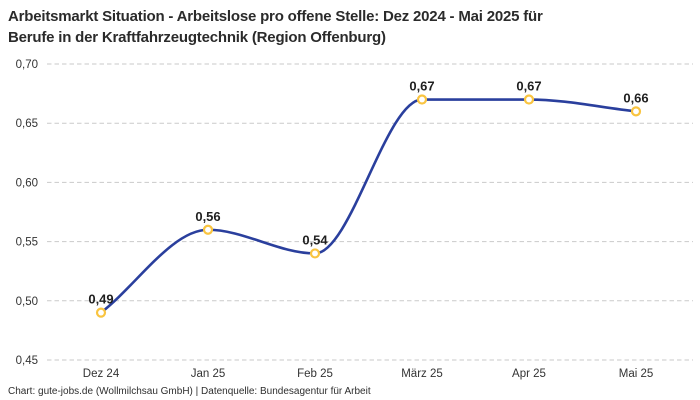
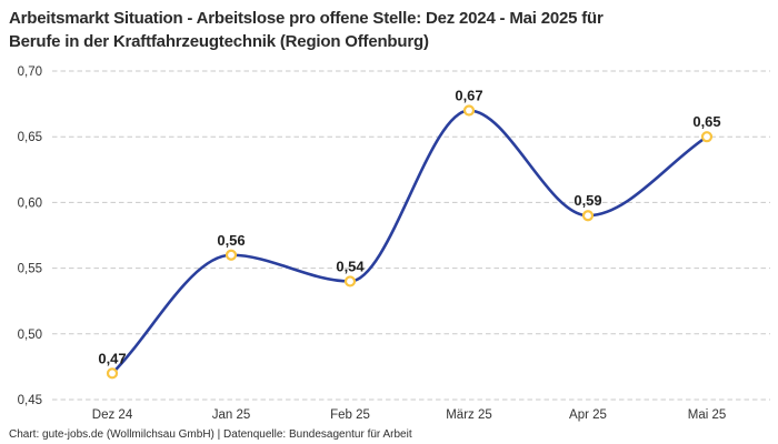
Dez 24: 0,49 -> 0,47
Apr 25: 0,67 -> 0,59
Mai 25: 0,66 -> 0,65
